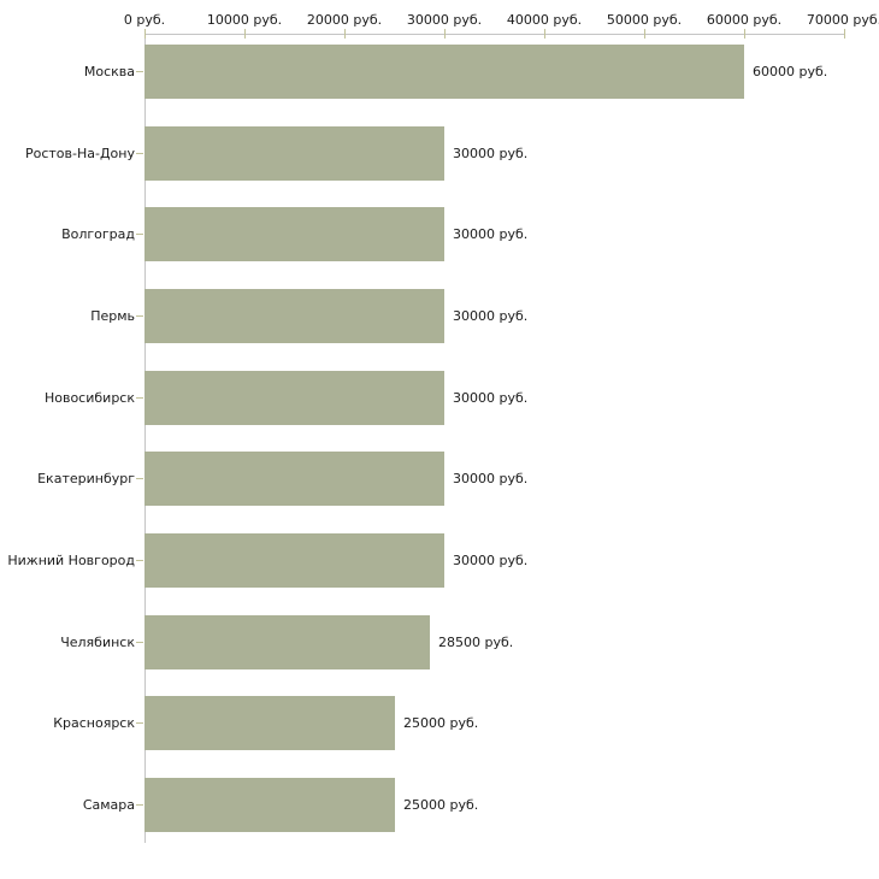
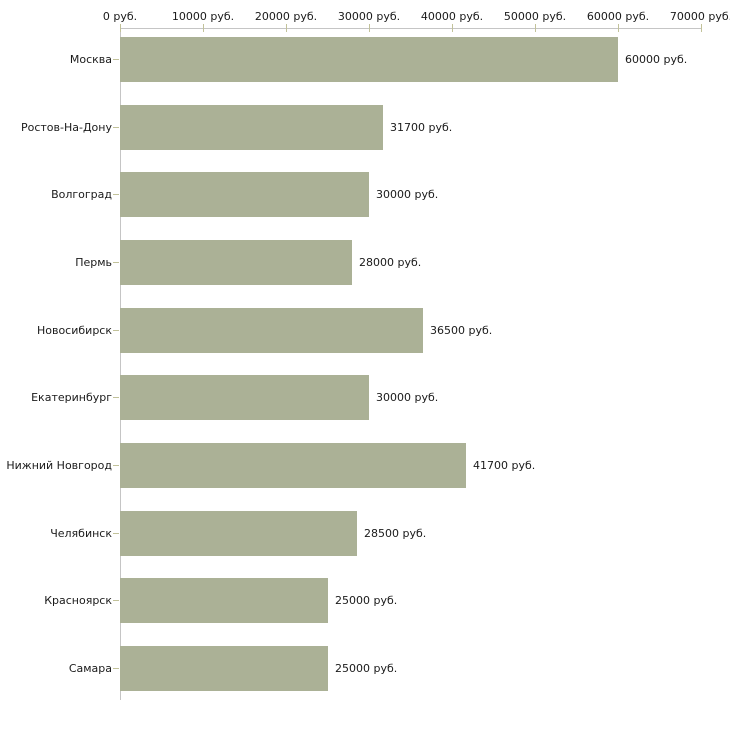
Ростов-На-Дону: 30000 -> 31700
Пермь: 30000 -> 28000
Новосибирск: 30000 -> 36500
Нижний Новгород: 30000 -> 41700
